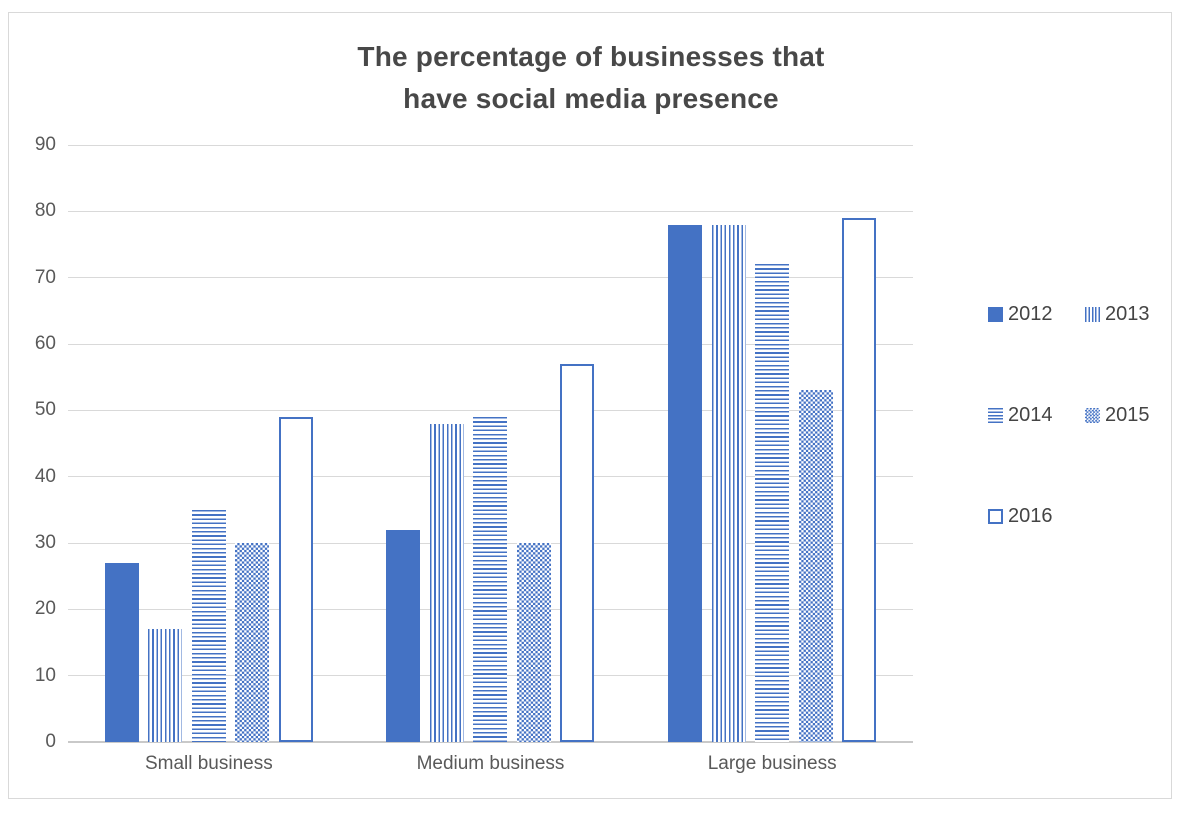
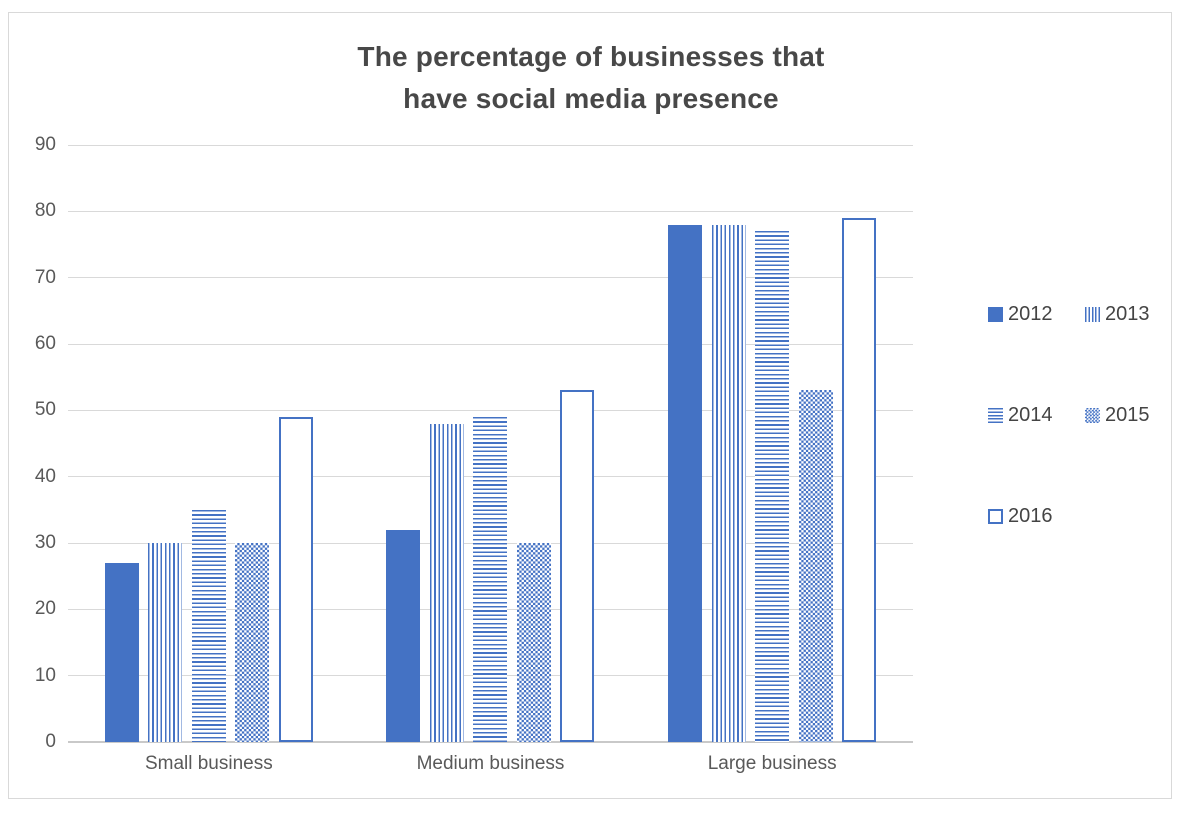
2013/Small business: 17 -> 30
2016/Medium business: 57 -> 53
2014/Large business: 72 -> 77
